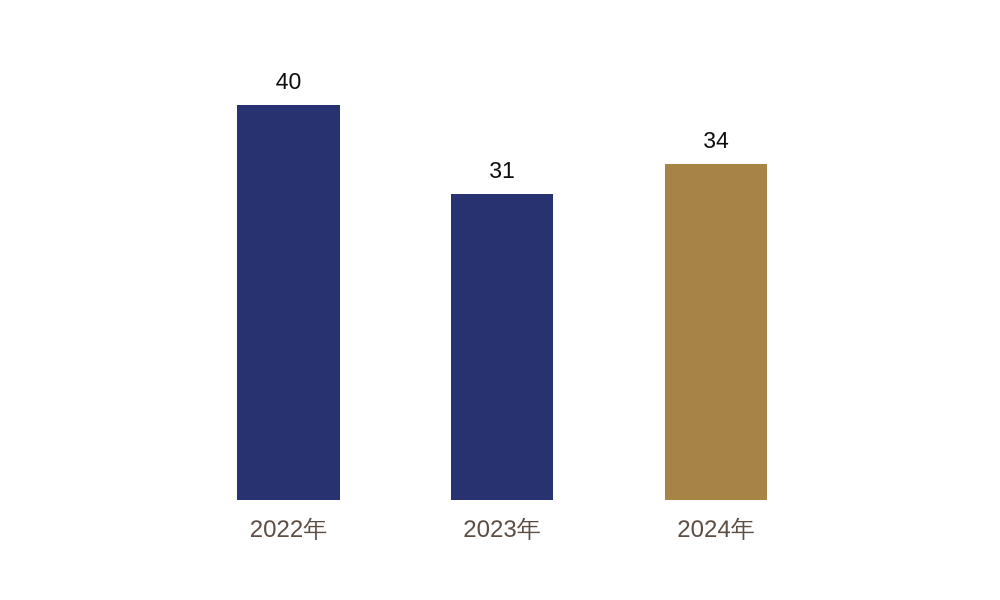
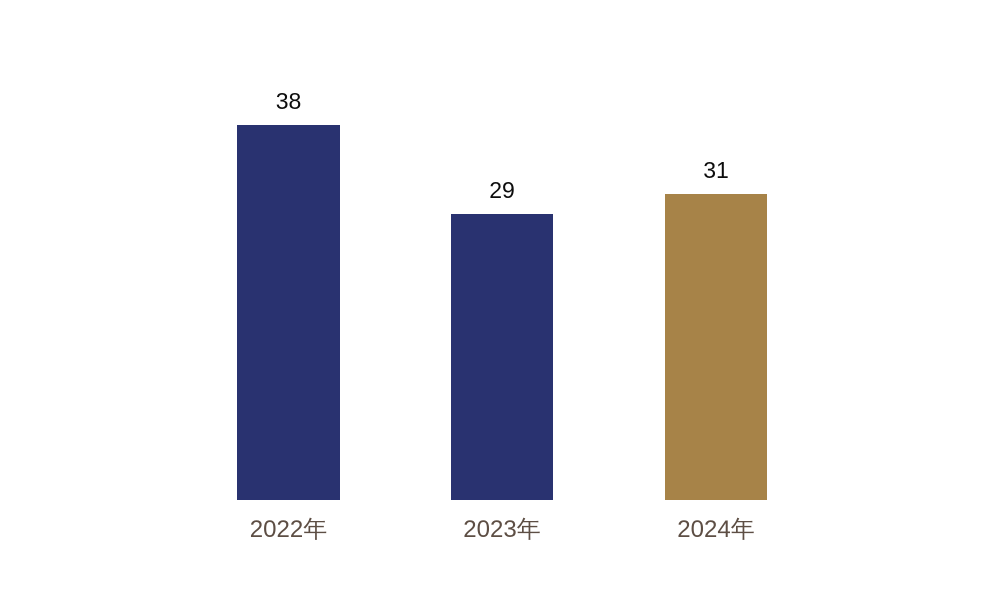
2022年: 40 -> 38
2023年: 31 -> 29
2024年: 34 -> 31
